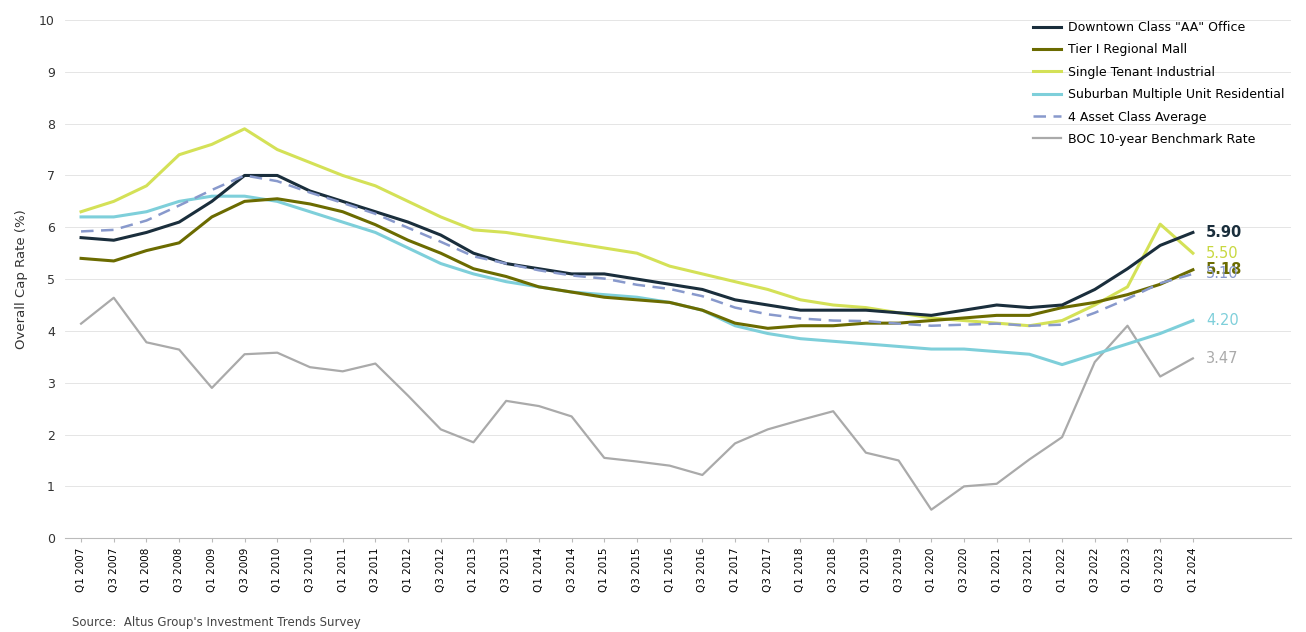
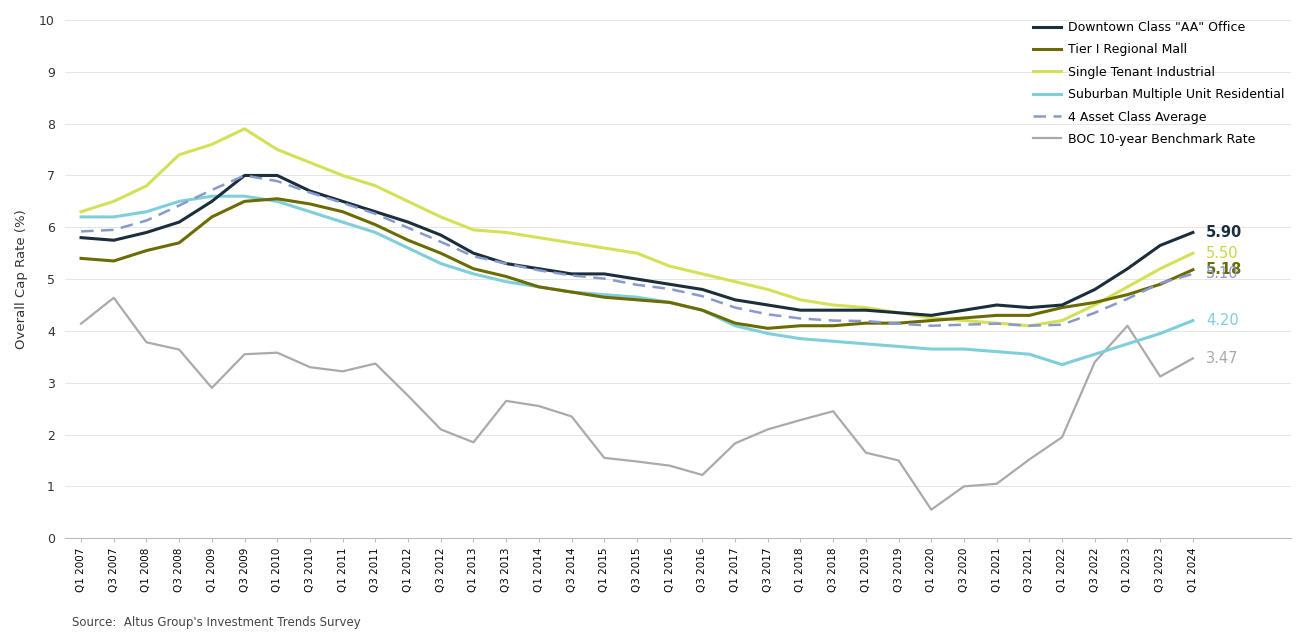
Single Tenant Industrial/Q3 2023: 6.06 -> 5.20
